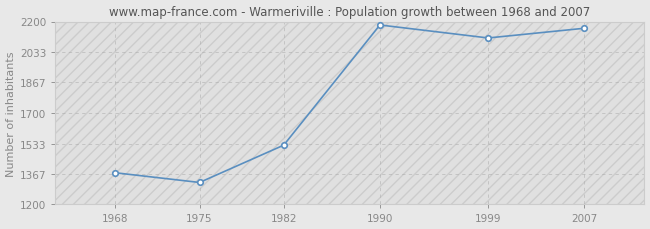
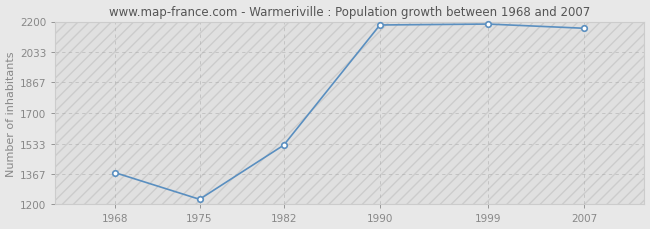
1975: 1320 -> 1230
1999: 2110 -> 2190
